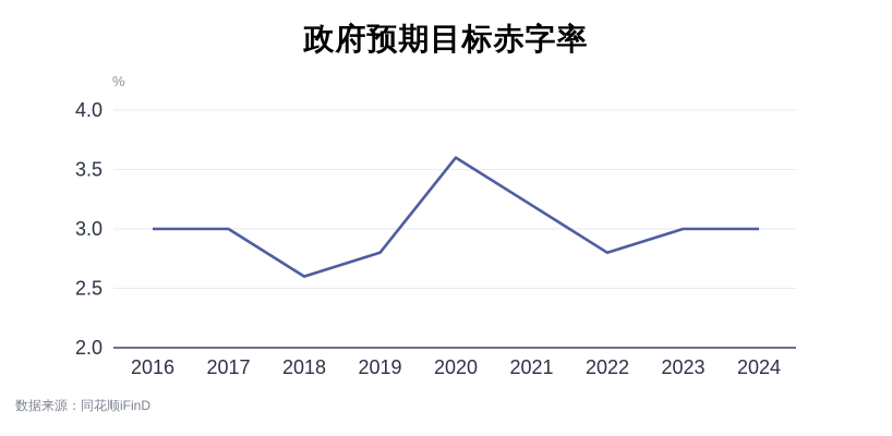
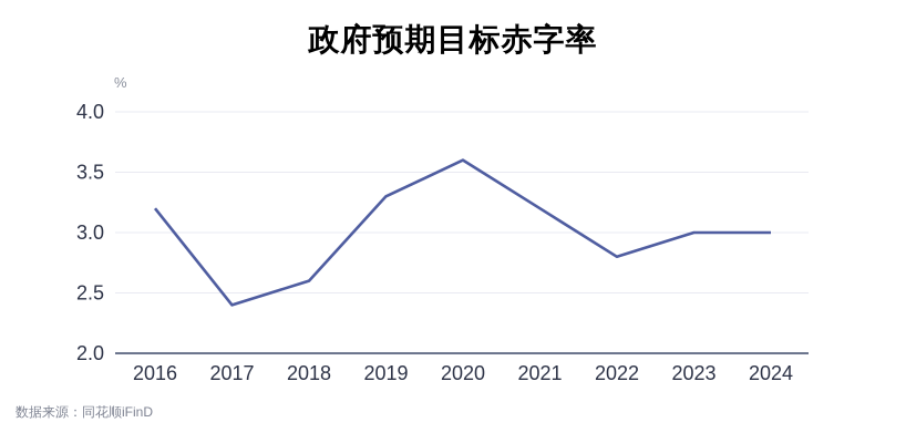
2016: 3.0 -> 3.2
2017: 3.0 -> 2.4
2019: 2.8 -> 3.3
